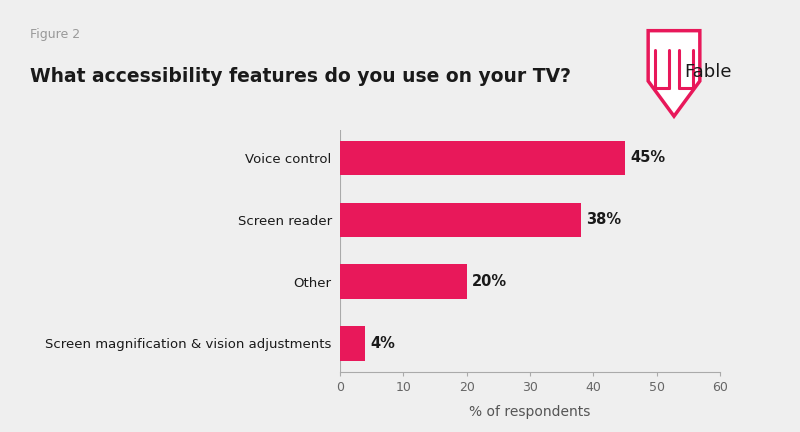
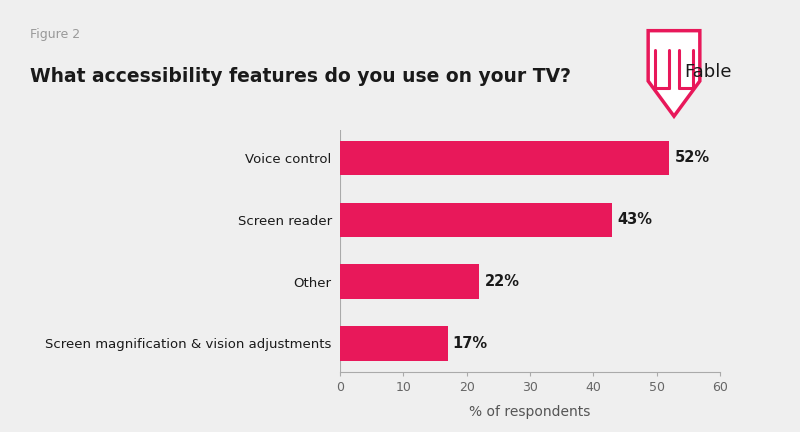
Voice control: 45% -> 52%
Screen reader: 38% -> 43%
Other: 20% -> 22%
Screen magnification & vision adjustments: 4% -> 17%
